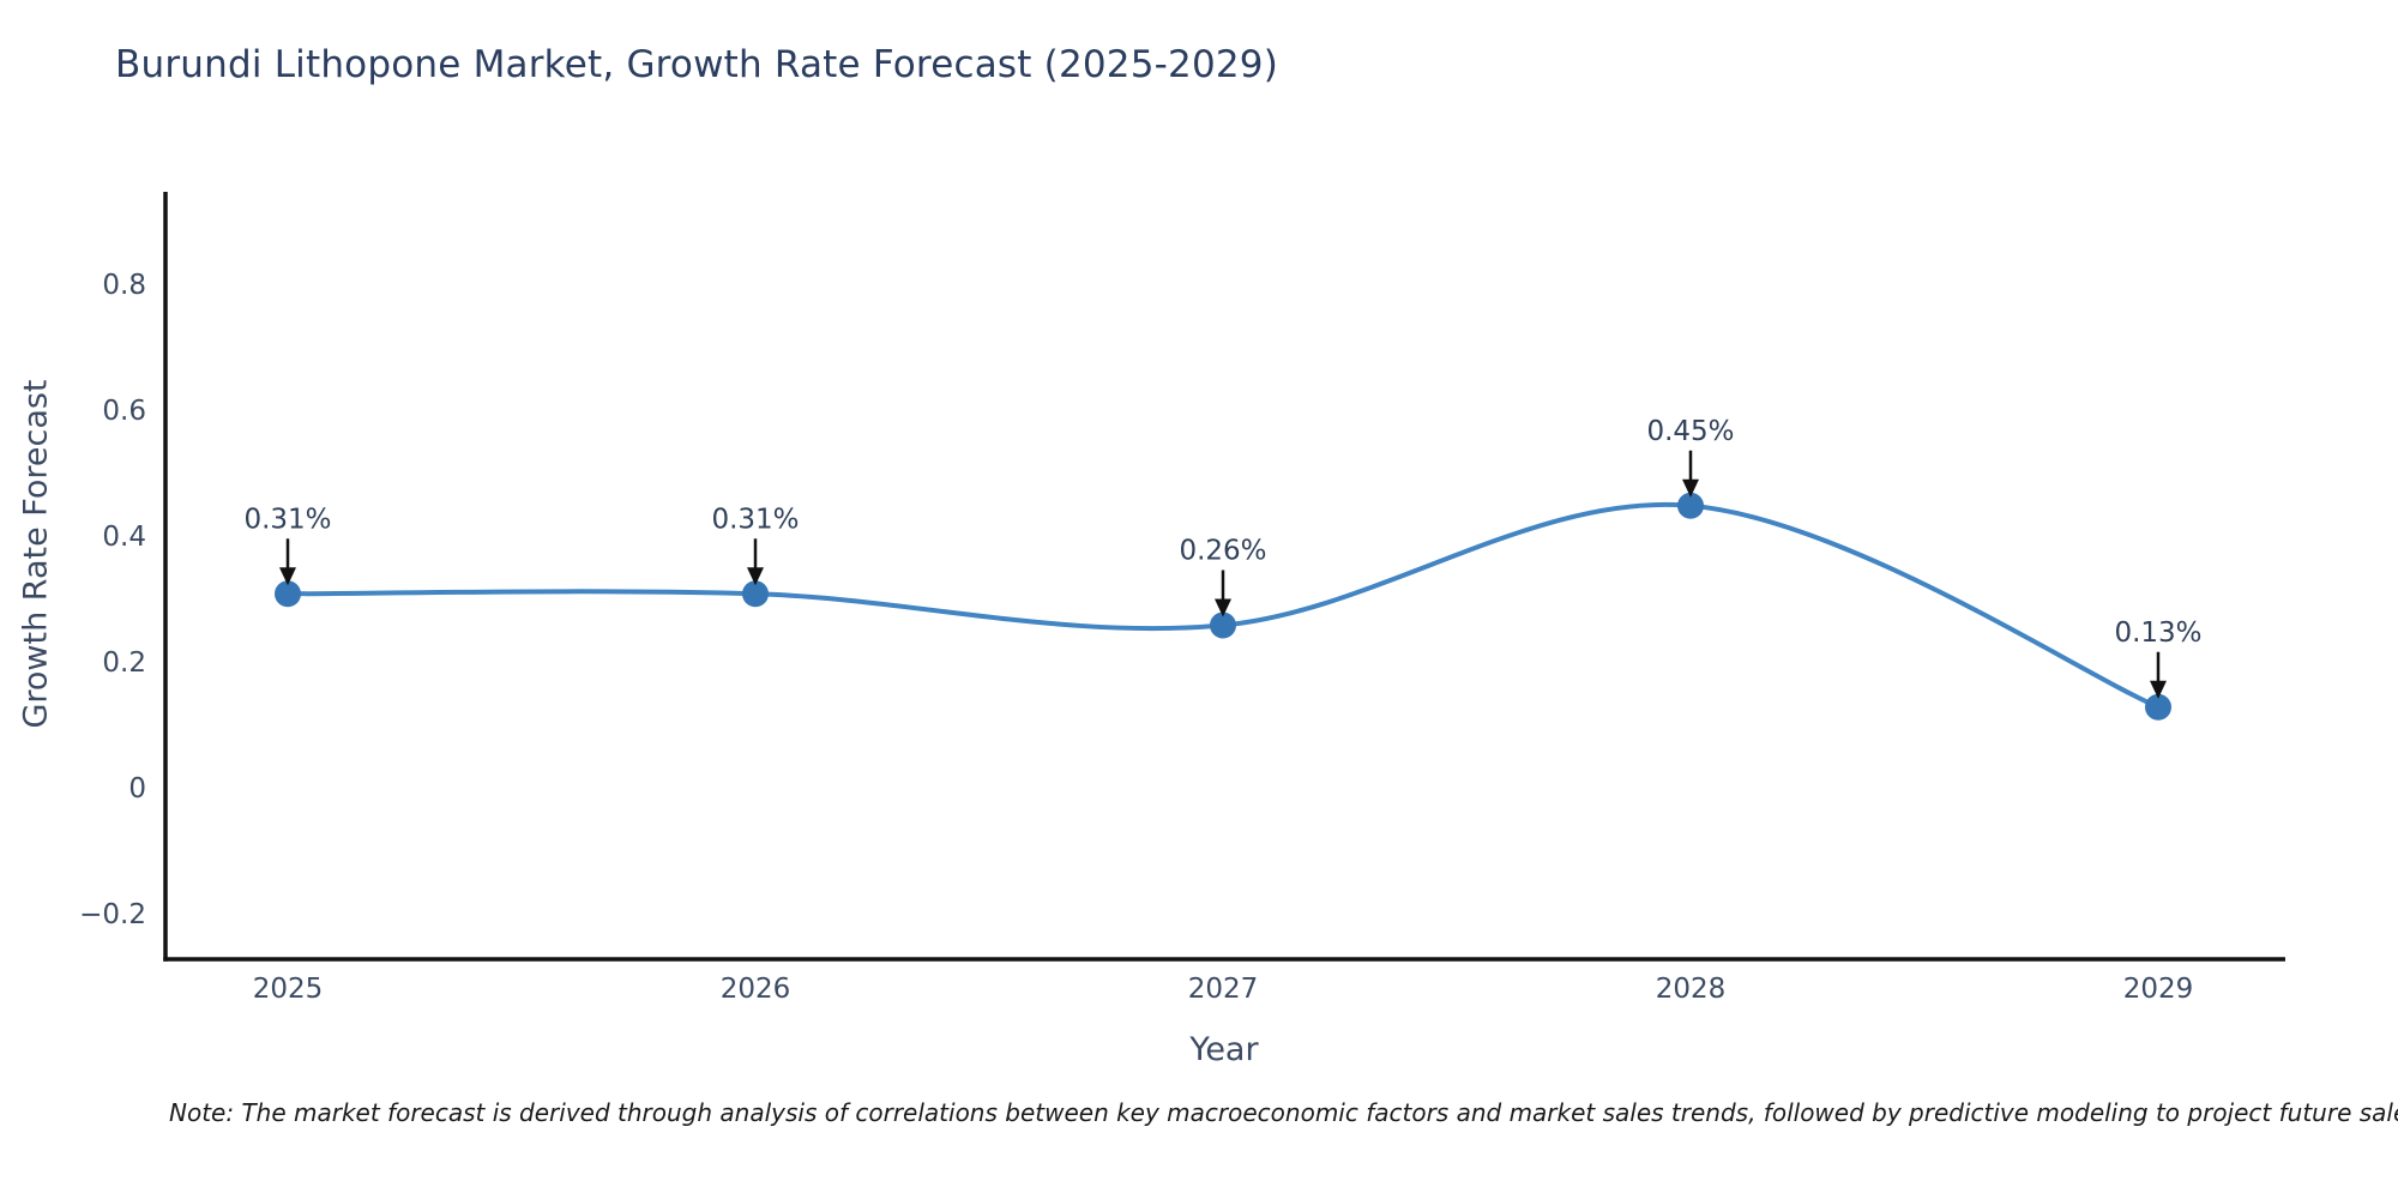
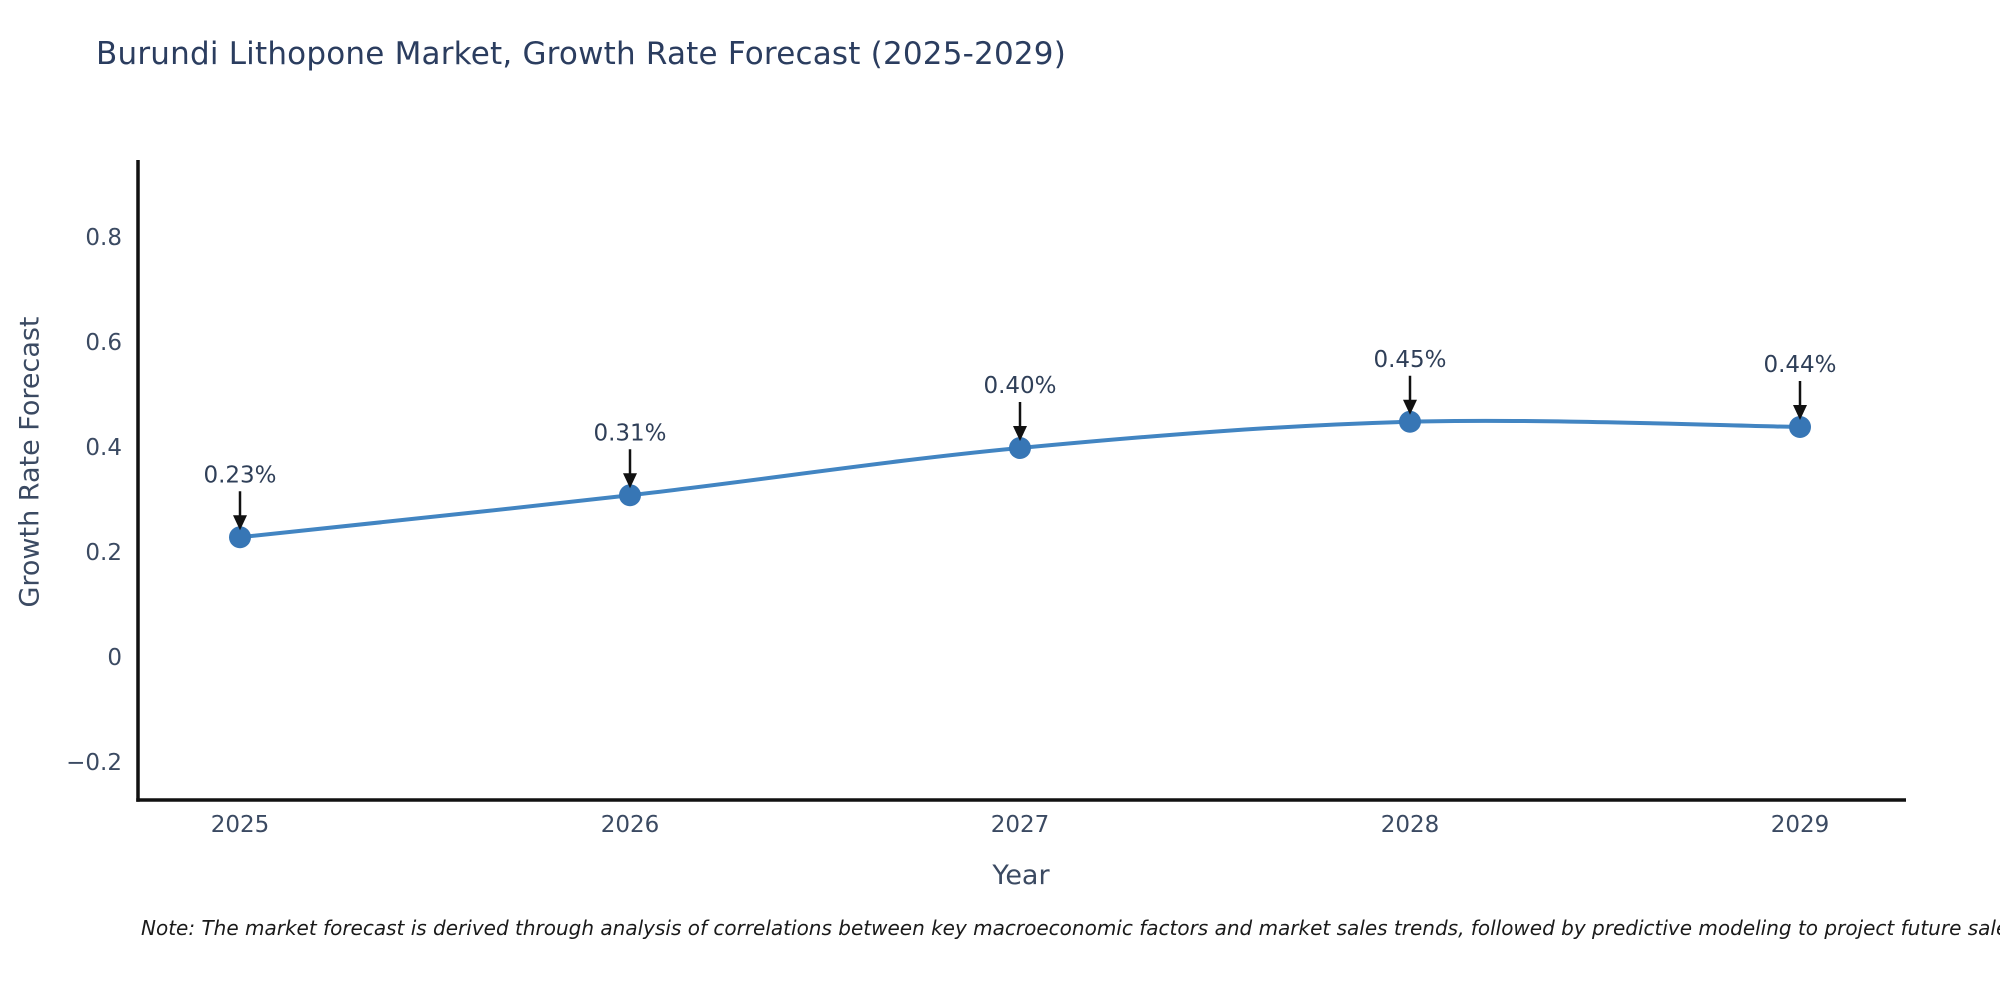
2025: 0.31% -> 0.23%
2027: 0.26% -> 0.40%
2029: 0.13% -> 0.44%
